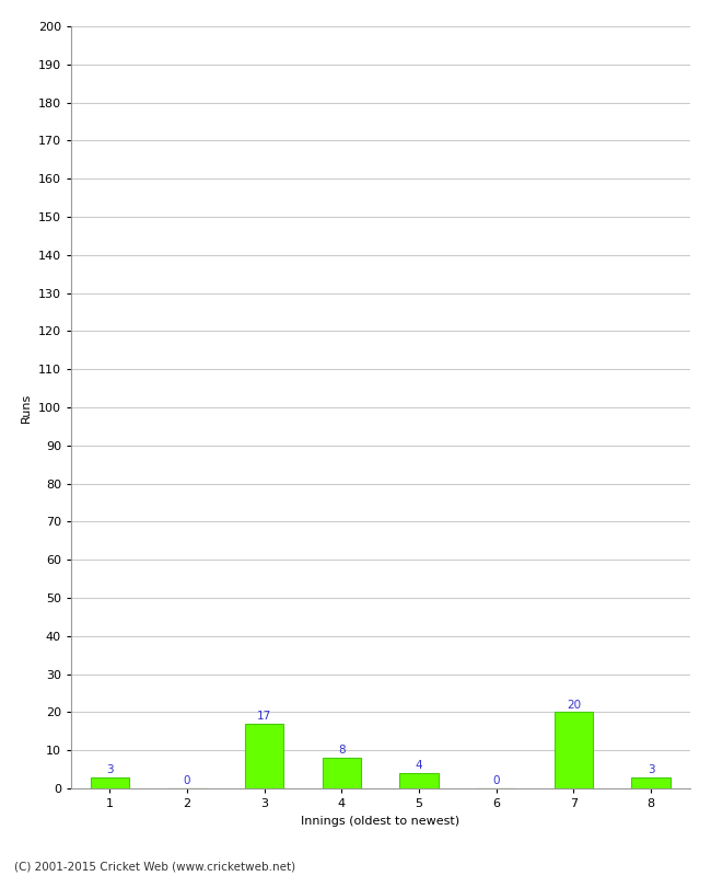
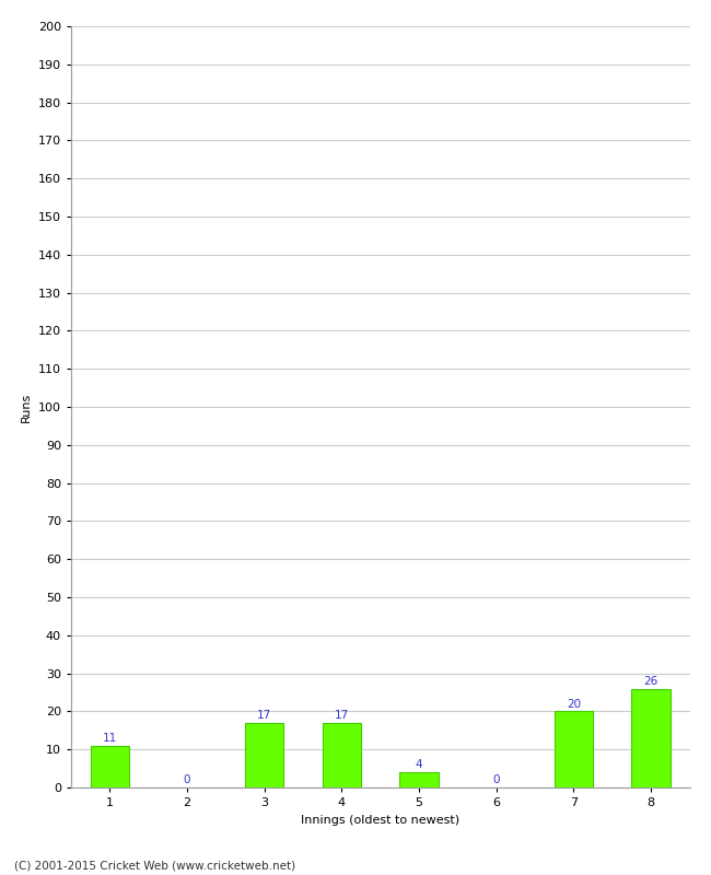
1: 3 -> 11
4: 8 -> 17
8: 3 -> 26
